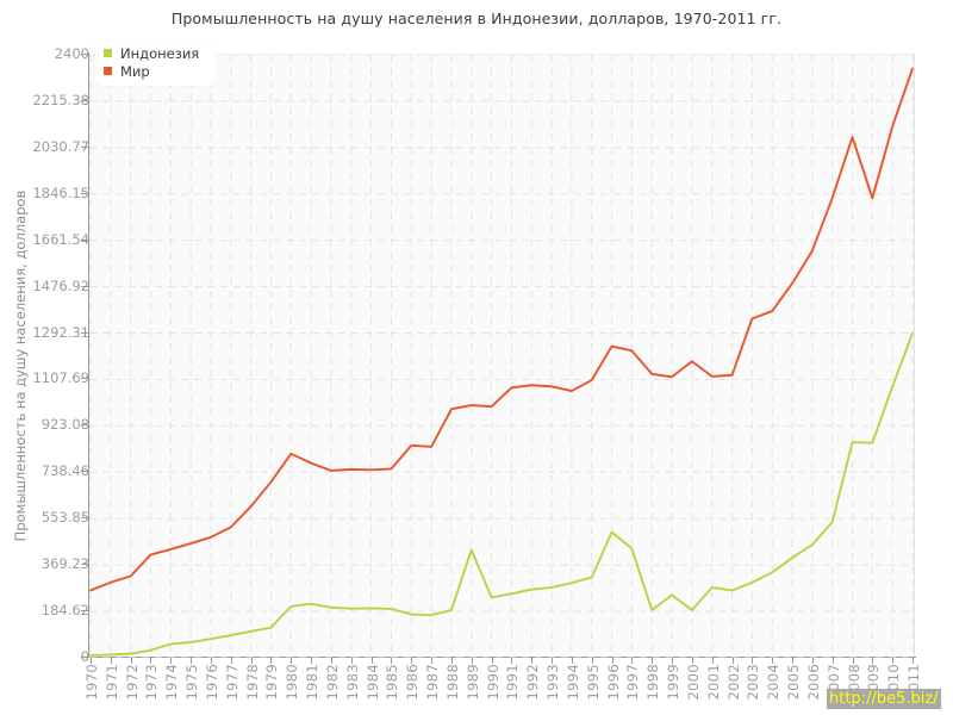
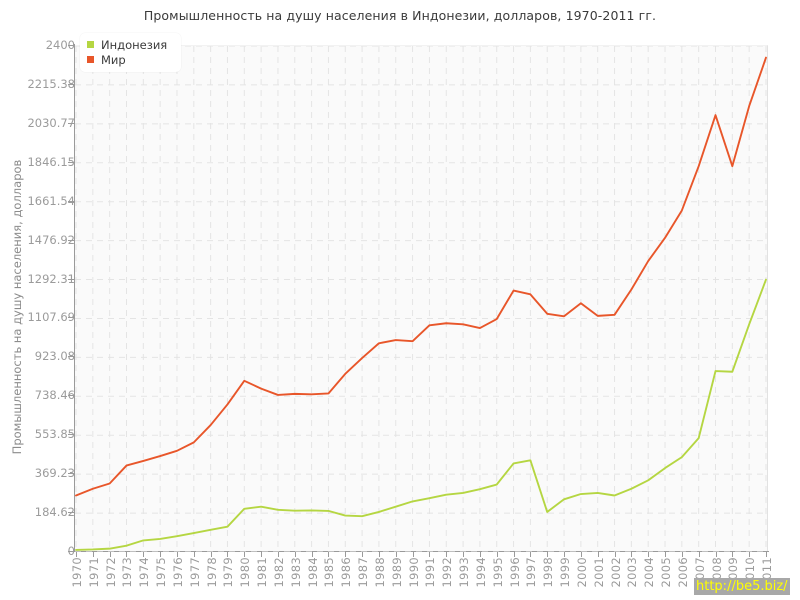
Мир/1987: 840 -> 920
Индонезия/1989: 430 -> 220
Индонезия/1996: 500 -> 420
Индонезия/2000: 190 -> 280
Мир/2003: 1350 -> 1240
